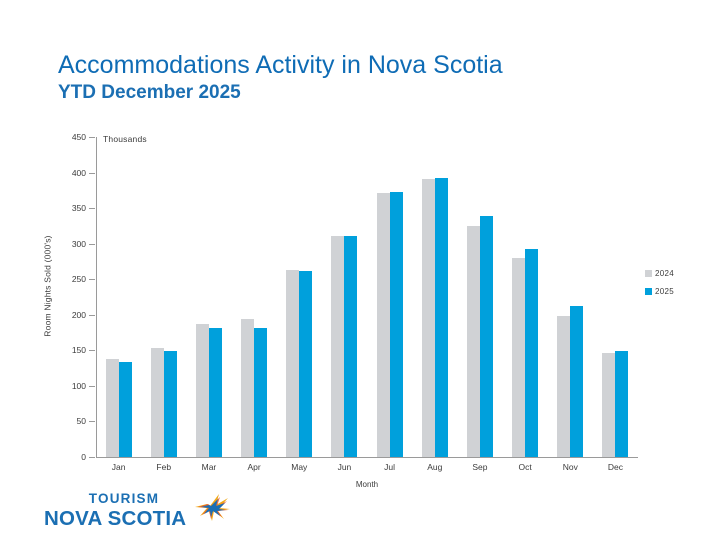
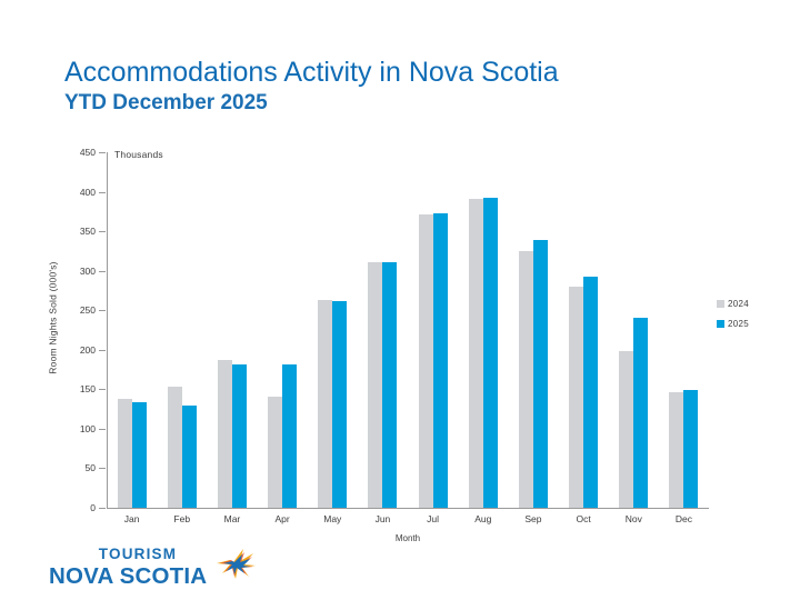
2025/Feb: 150 -> 130
2024/Apr: 190 -> 140
2025/Nov: 210 -> 240
